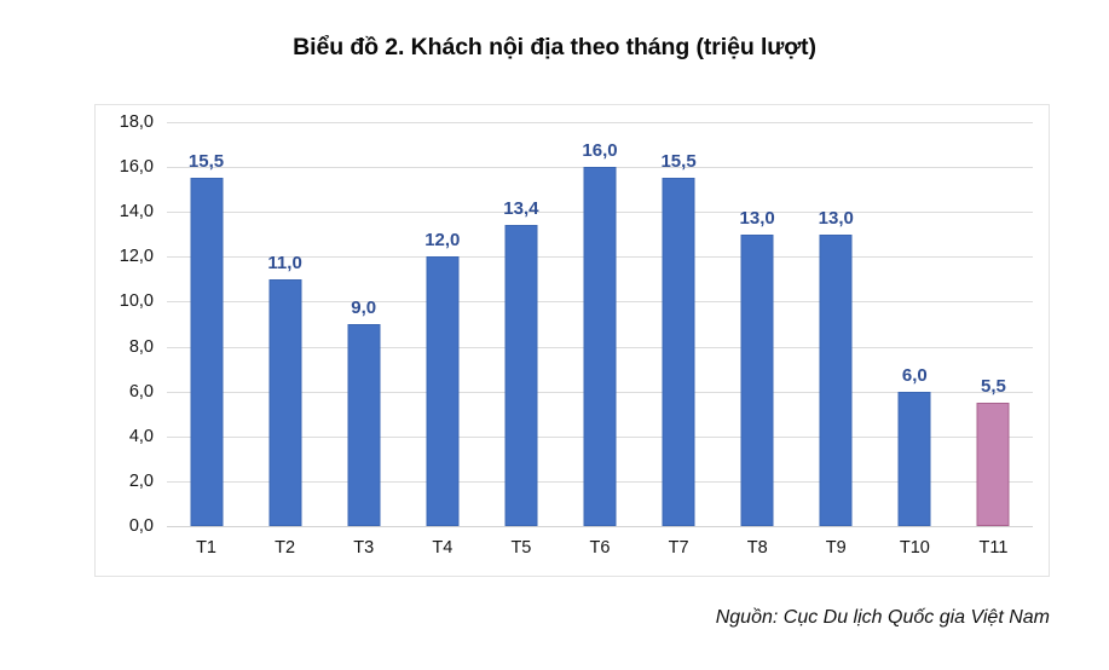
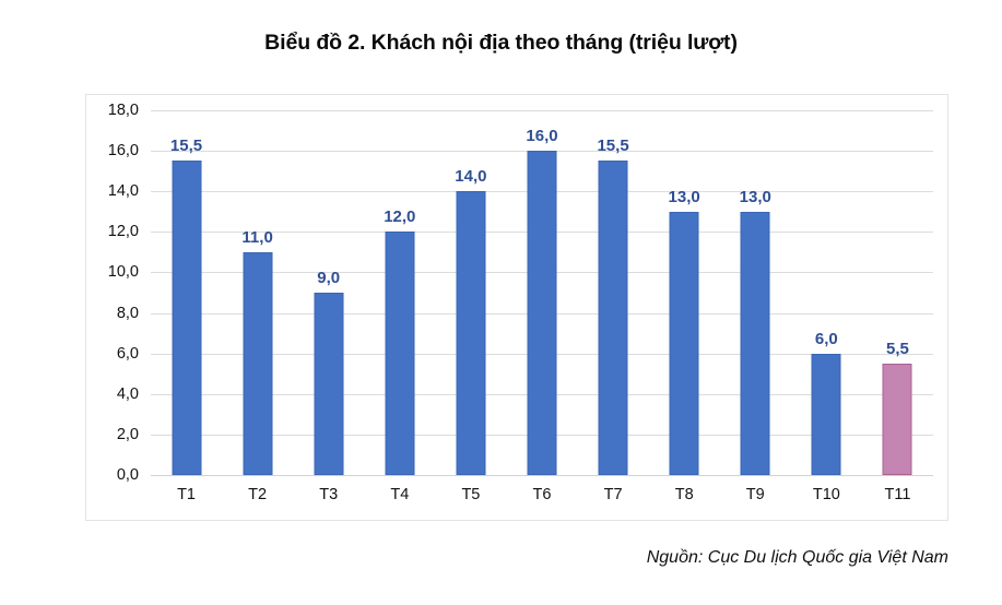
T5: 13,4 -> 14,0
